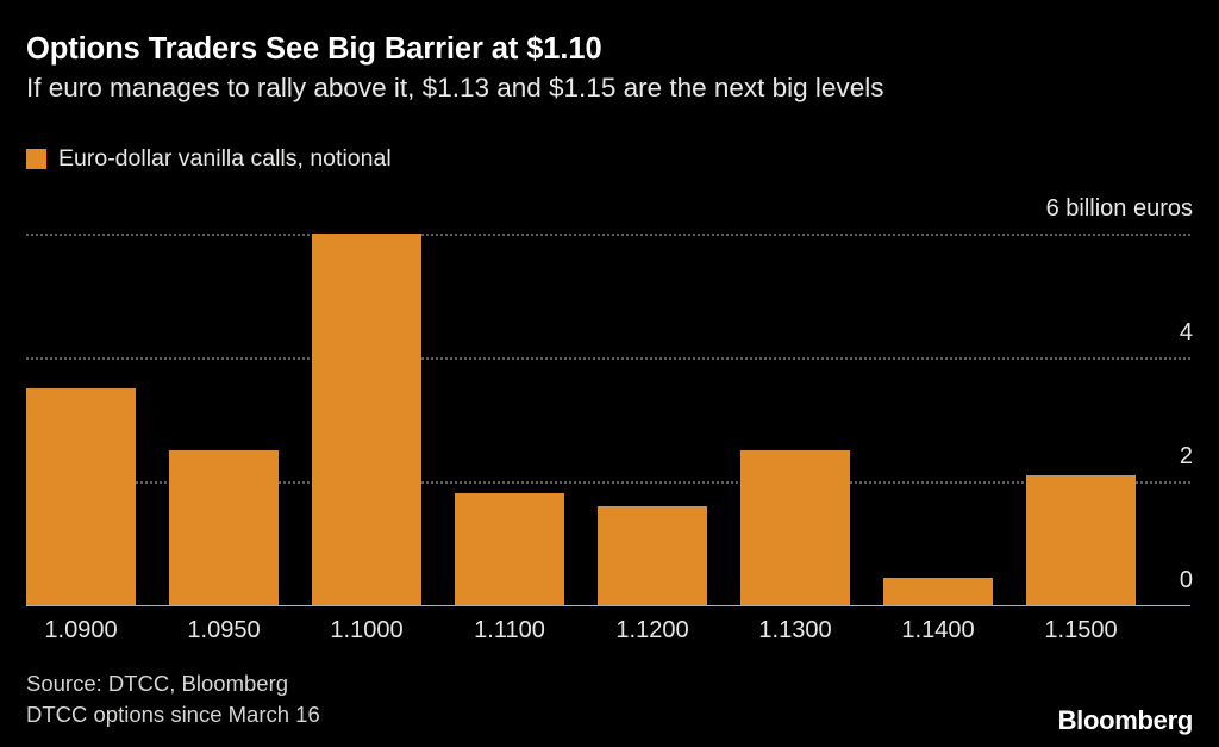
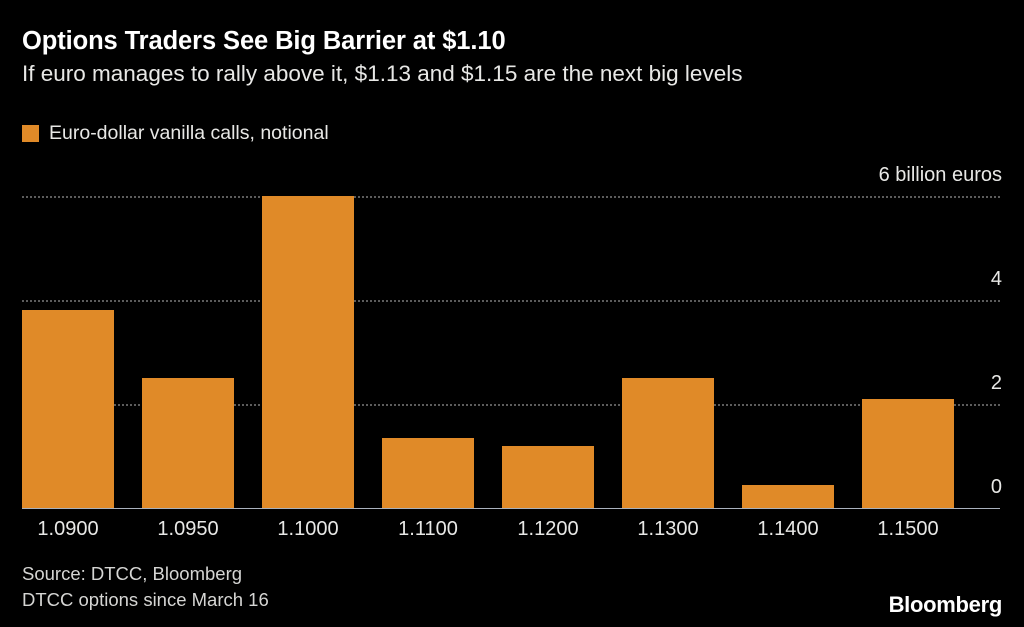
1.0900: 3.5 -> 3.8
1.1100: 1.8 -> 1.4
1.1200: 1.6 -> 1.2
